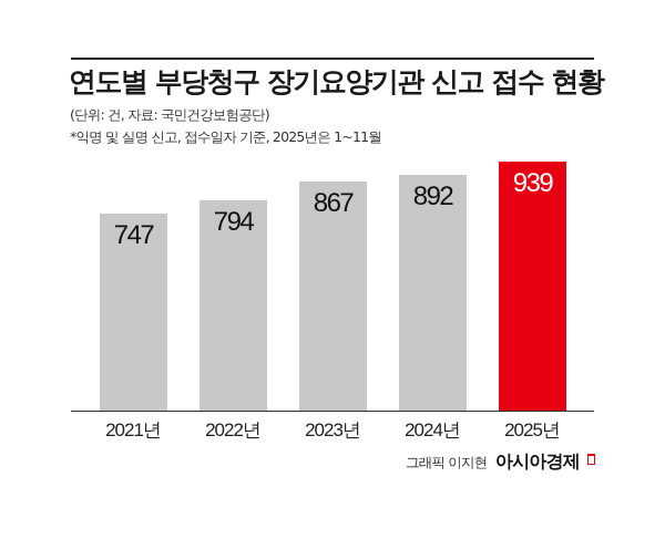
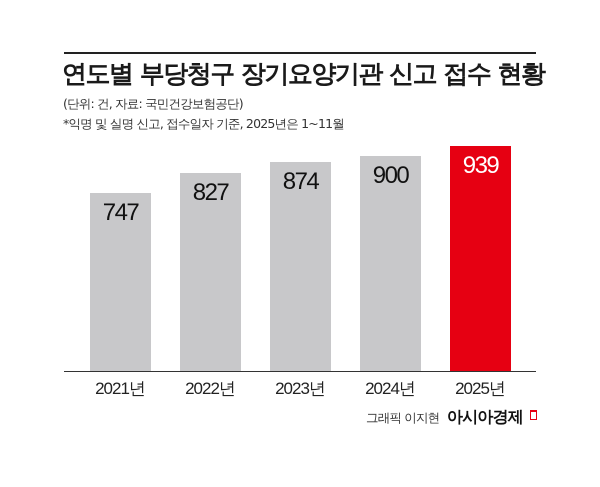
2022년: 794 -> 827
2023년: 867 -> 874
2024년: 892 -> 900
